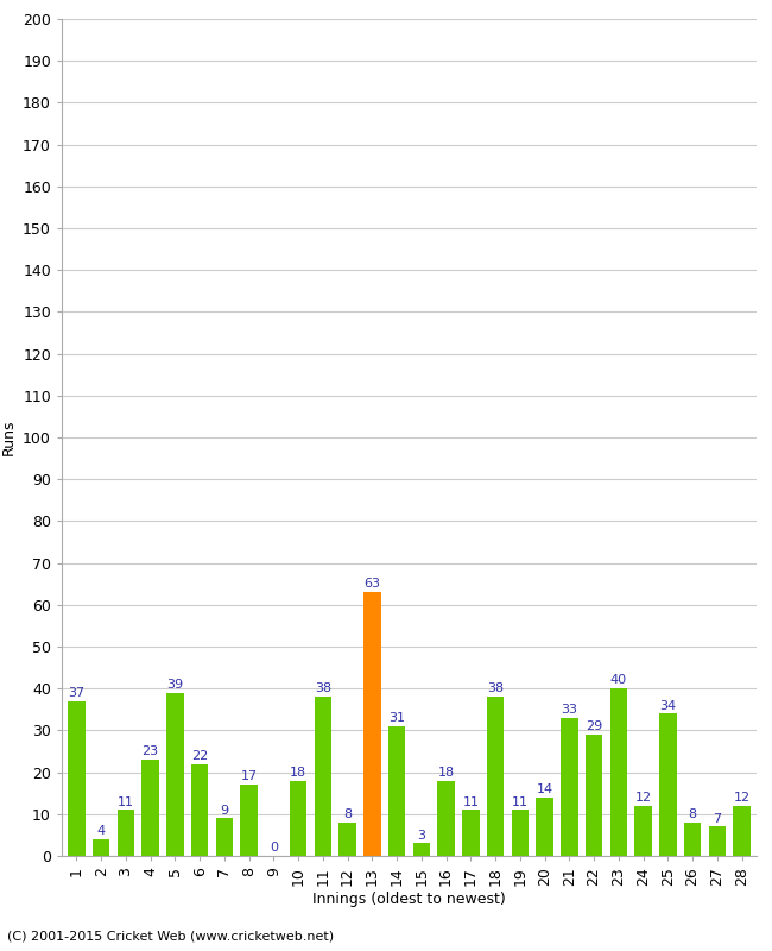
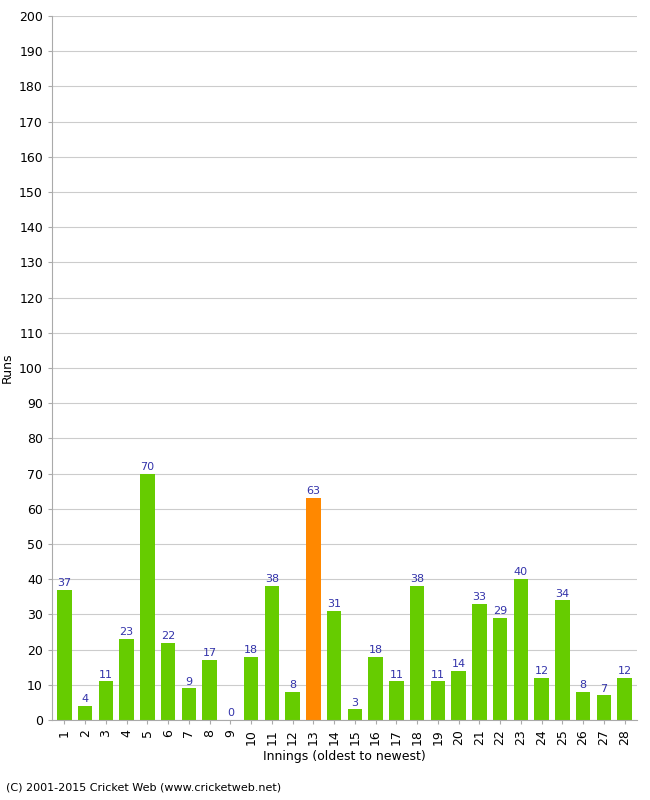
5: 39 -> 70
